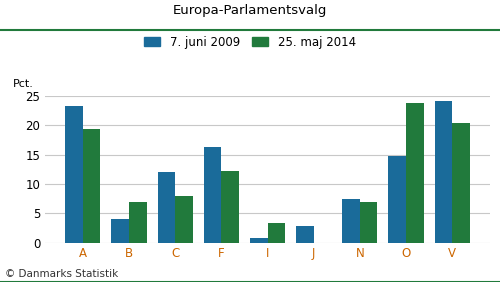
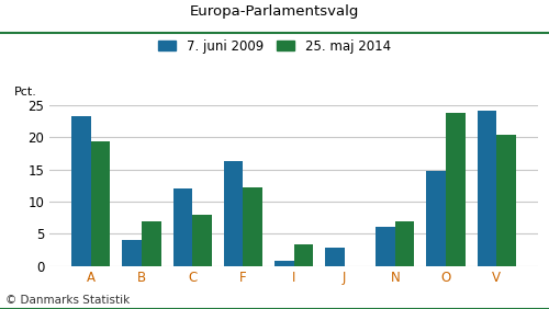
7. juni 2009/N: 7.4 -> 6.0
